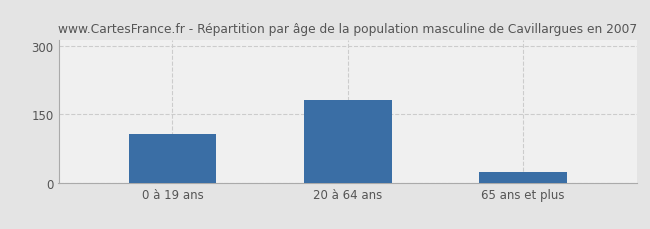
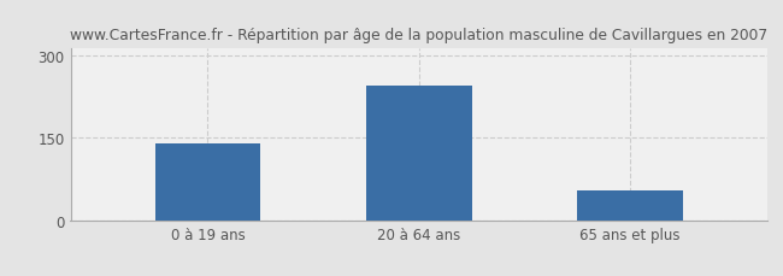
0 à 19 ans: 107 -> 140
20 à 64 ans: 182 -> 245
65 ans et plus: 25 -> 55
